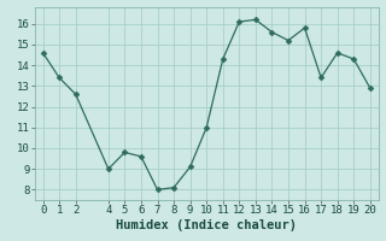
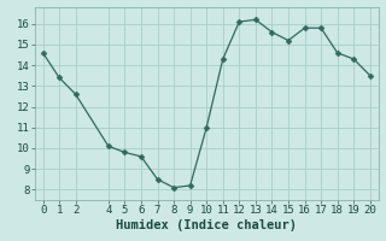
4: 9.0 -> 10.1
7: 8.0 -> 8.5
9: 9.1 -> 8.2
17: 13.4 -> 15.8
20: 12.9 -> 13.5
